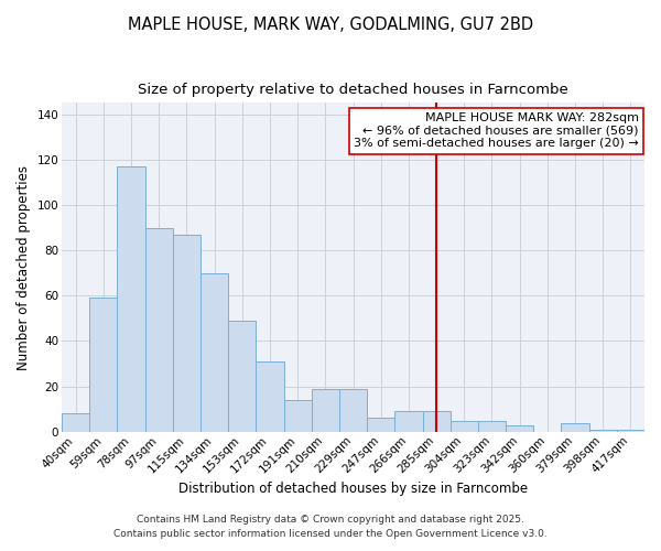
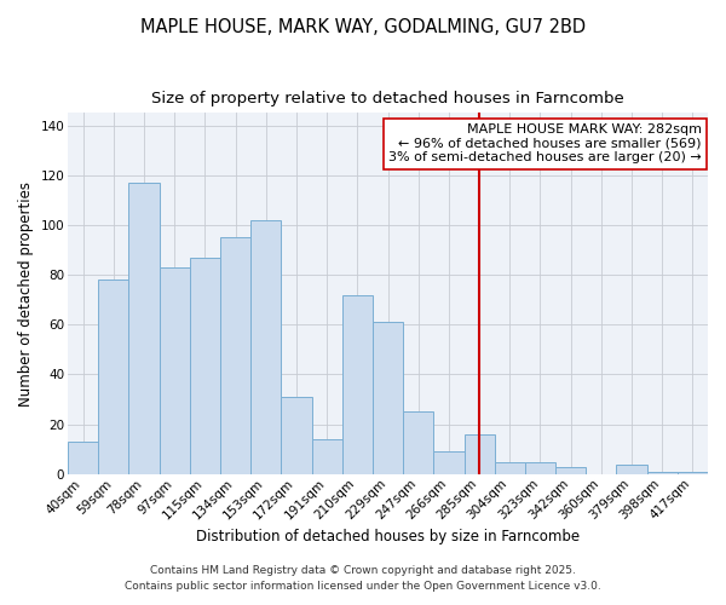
40sqm: 8 -> 13
59sqm: 59 -> 78
97sqm: 90 -> 83
134sqm: 70 -> 95
153sqm: 49 -> 102
210sqm: 19 -> 72
229sqm: 19 -> 61
247sqm: 6 -> 25
285sqm: 9 -> 16
